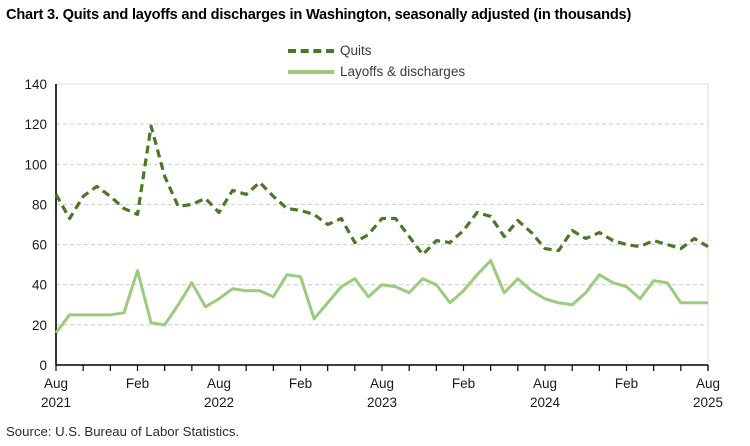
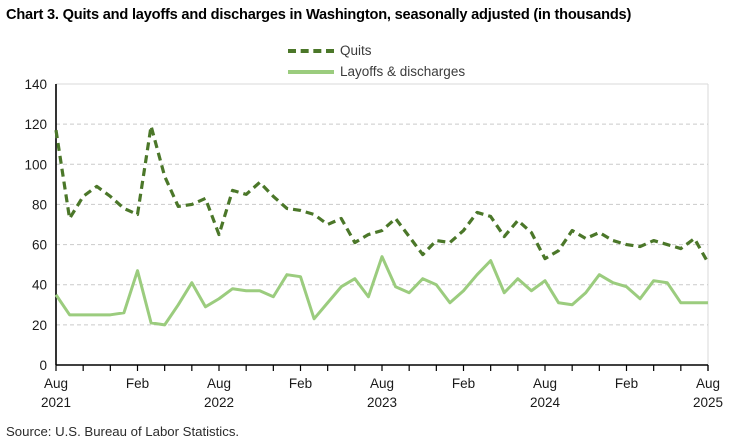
Quits/Aug 2021: 85 -> 117
Layoffs & discharges/Aug 2021: 16 -> 35
Quits/Aug 2022: 76 -> 65
Quits/Aug 2023: 73 -> 67
Layoffs & discharges/Aug 2023: 40 -> 54
Quits/Aug 2024: 58 -> 53
Layoffs & discharges/Aug 2024: 33 -> 42
Quits/Aug 2025: 59 -> 51
